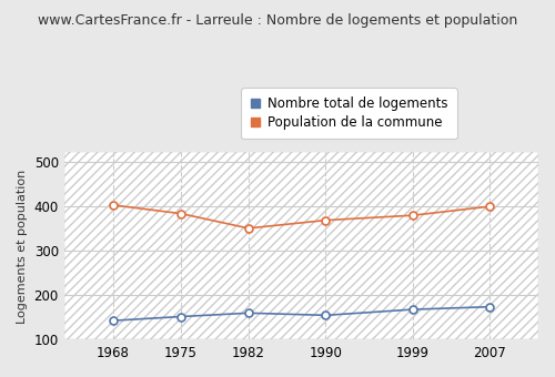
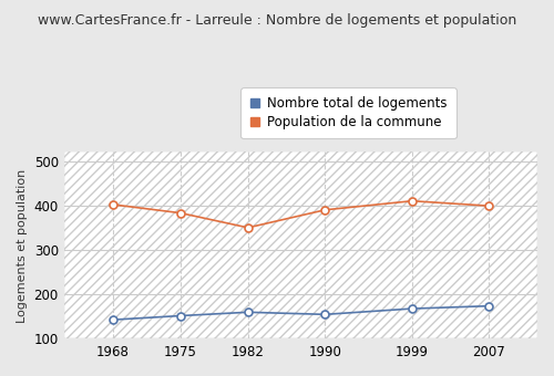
Population de la commune/1990: 368 -> 390
Population de la commune/1999: 379 -> 410
